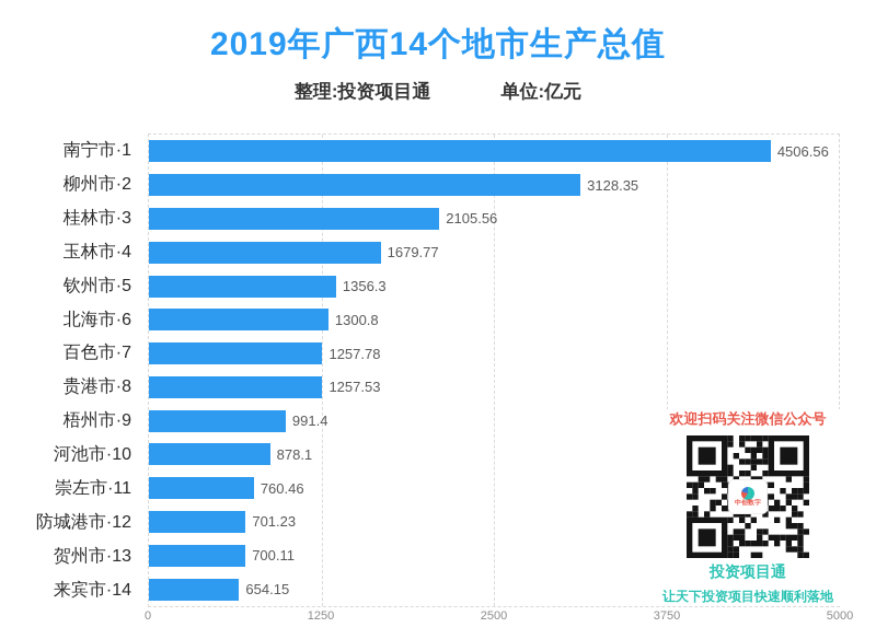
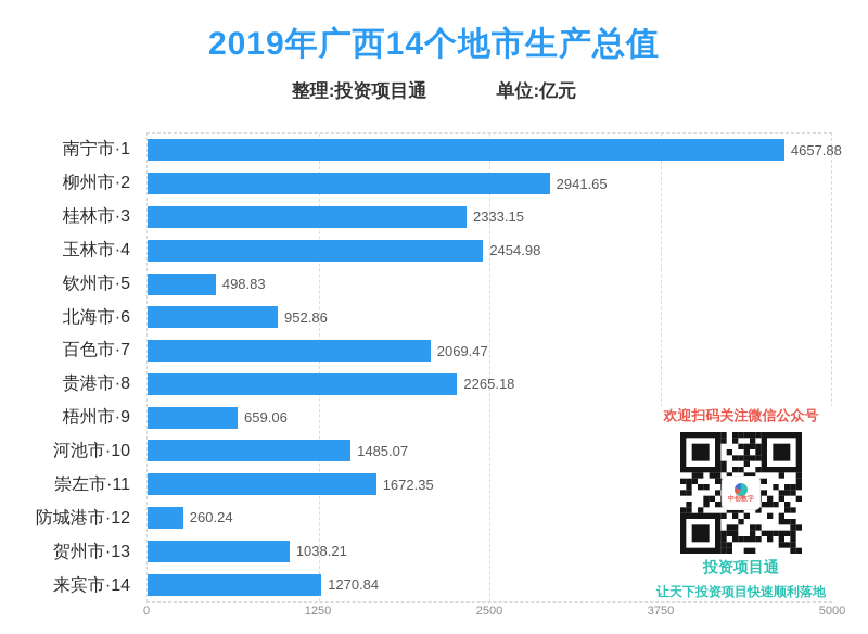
南宁市·1: 4506.56 -> 4657.88
柳州市·2: 3128.35 -> 2941.65
桂林市·3: 2105.56 -> 2333.15
玉林市·4: 1679.77 -> 2454.98
钦州市·5: 1356.3 -> 498.83
北海市·6: 1300.8 -> 952.86
百色市·7: 1257.78 -> 2069.47
贵港市·8: 1257.53 -> 2265.18
梧州市·9: 991.4 -> 659.06
河池市·10: 878.1 -> 1485.07
崇左市·11: 760.46 -> 1672.35
防城港市·12: 701.23 -> 260.24
贺州市·13: 700.11 -> 1038.21
来宾市·14: 654.15 -> 1270.84
